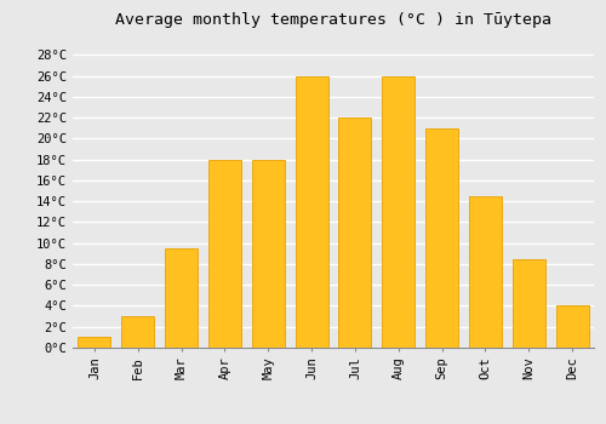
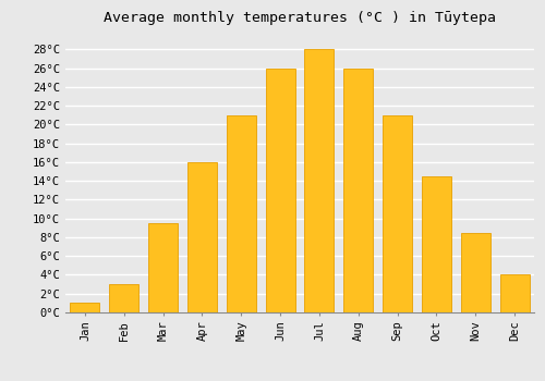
Apr: 18.0°C -> 16.0°C
May: 18.0°C -> 21.0°C
Jul: 22.0°C -> 28.0°C
